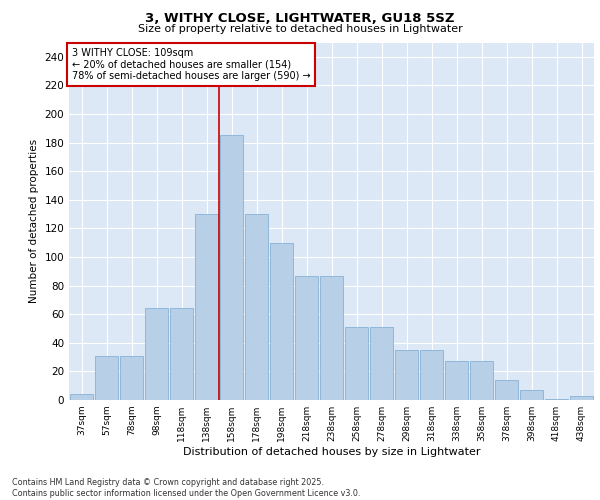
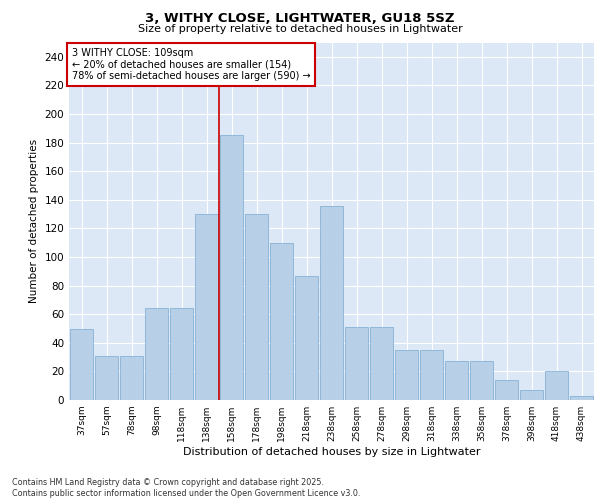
37sqm: 4 -> 50
238sqm: 87 -> 136
418sqm: 1 -> 20
